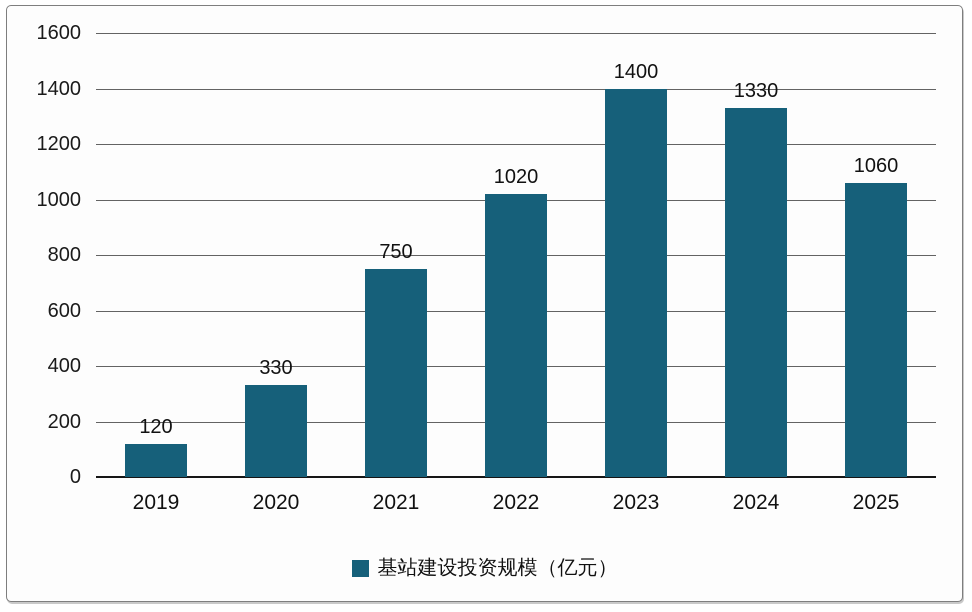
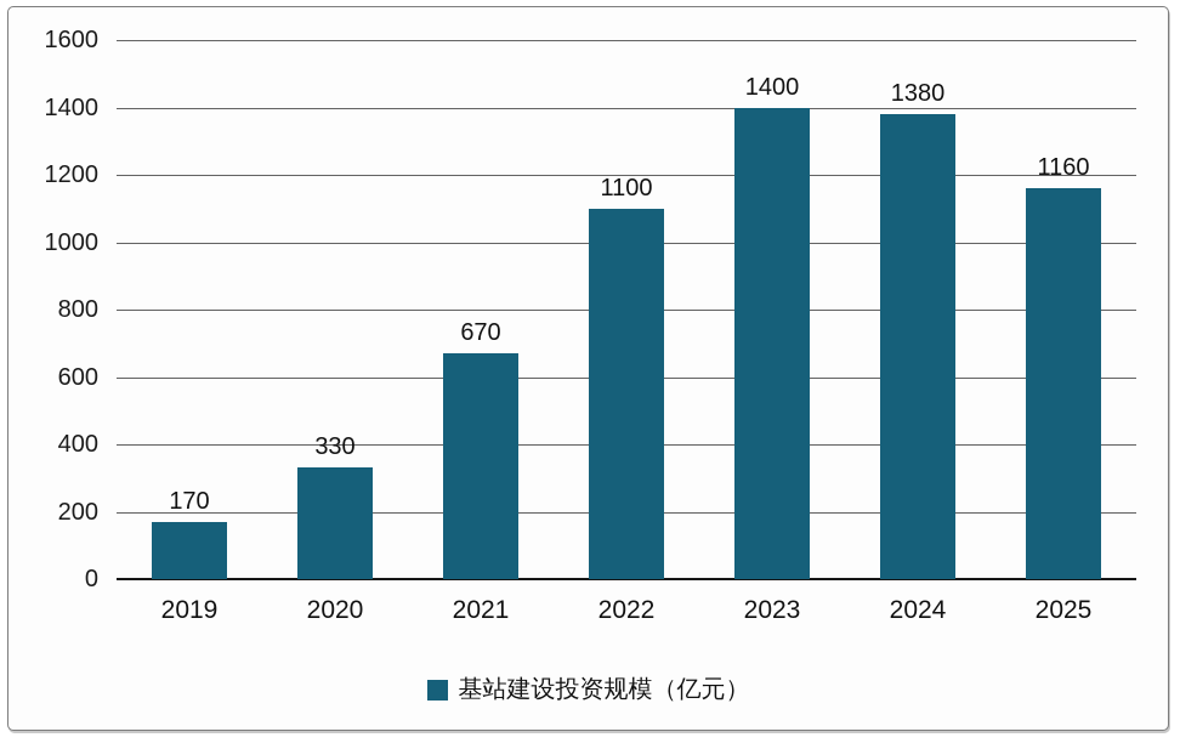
2019: 120 -> 170
2021: 750 -> 670
2022: 1020 -> 1100
2024: 1330 -> 1380
2025: 1060 -> 1160
